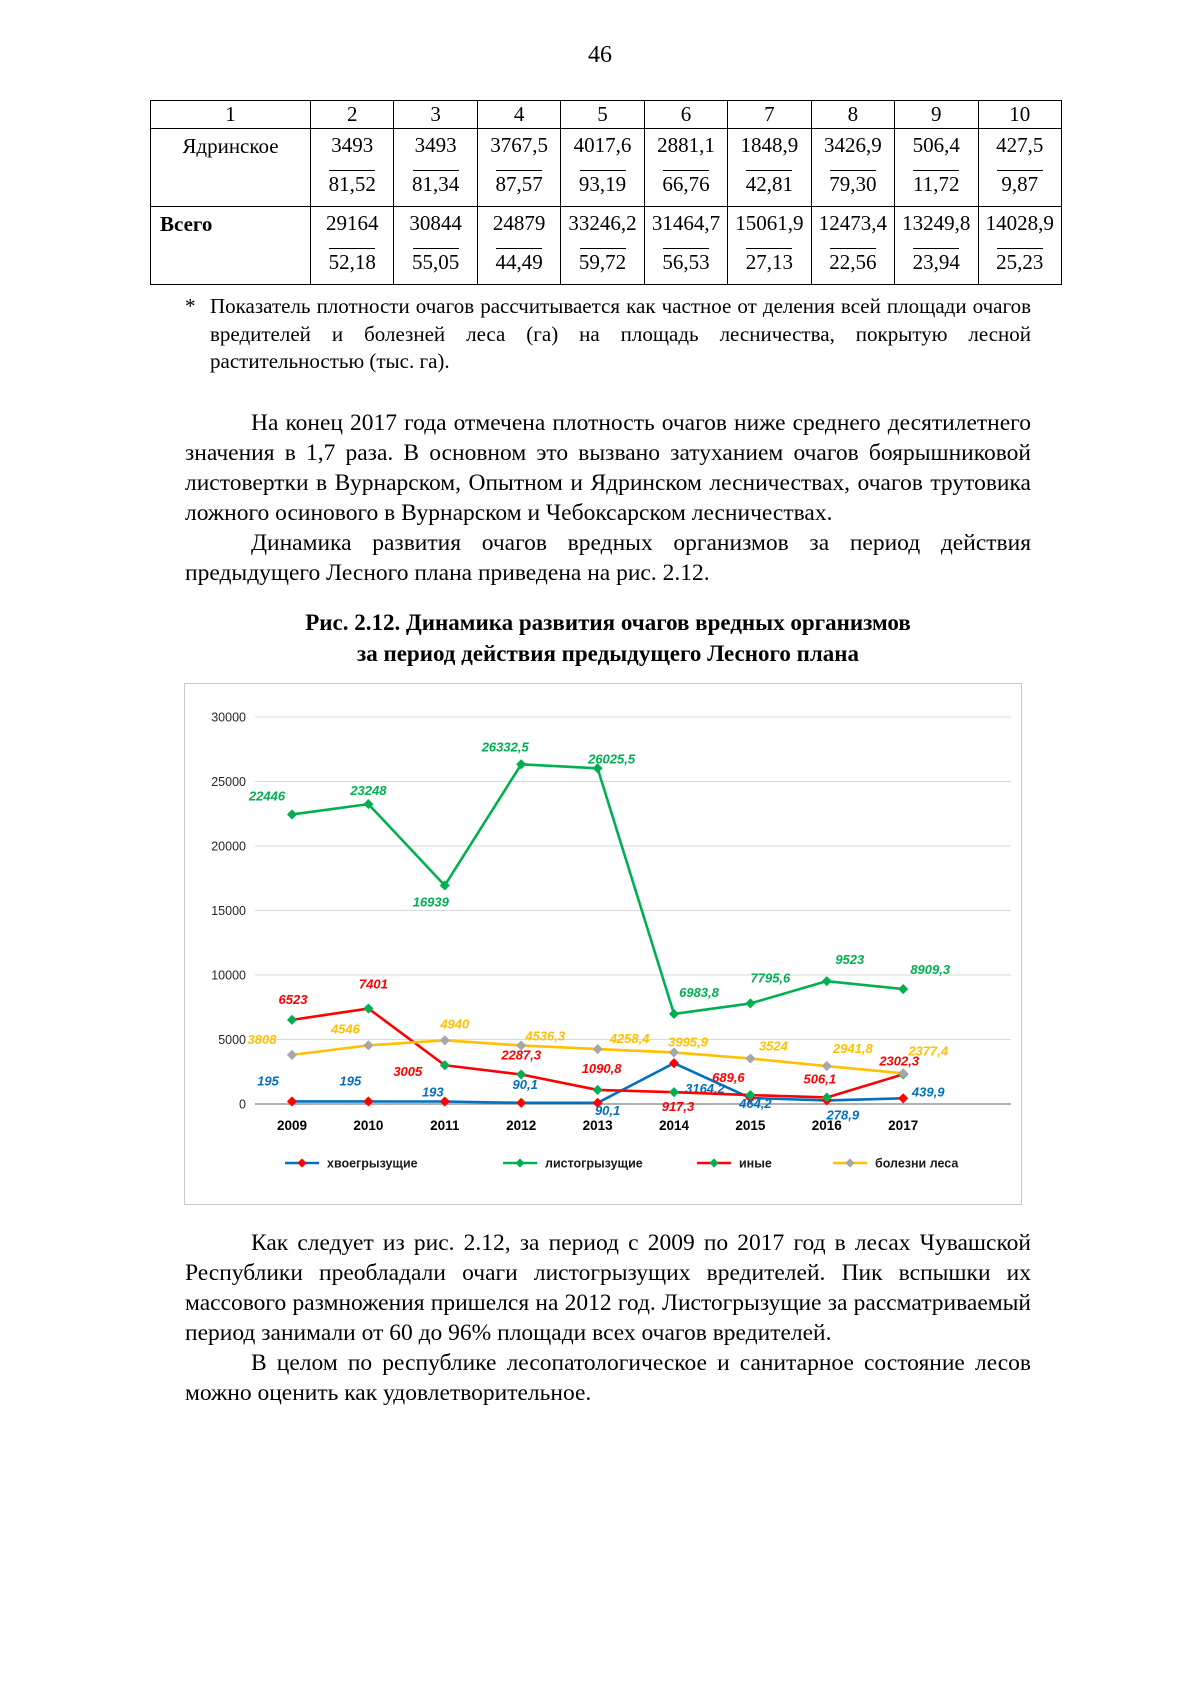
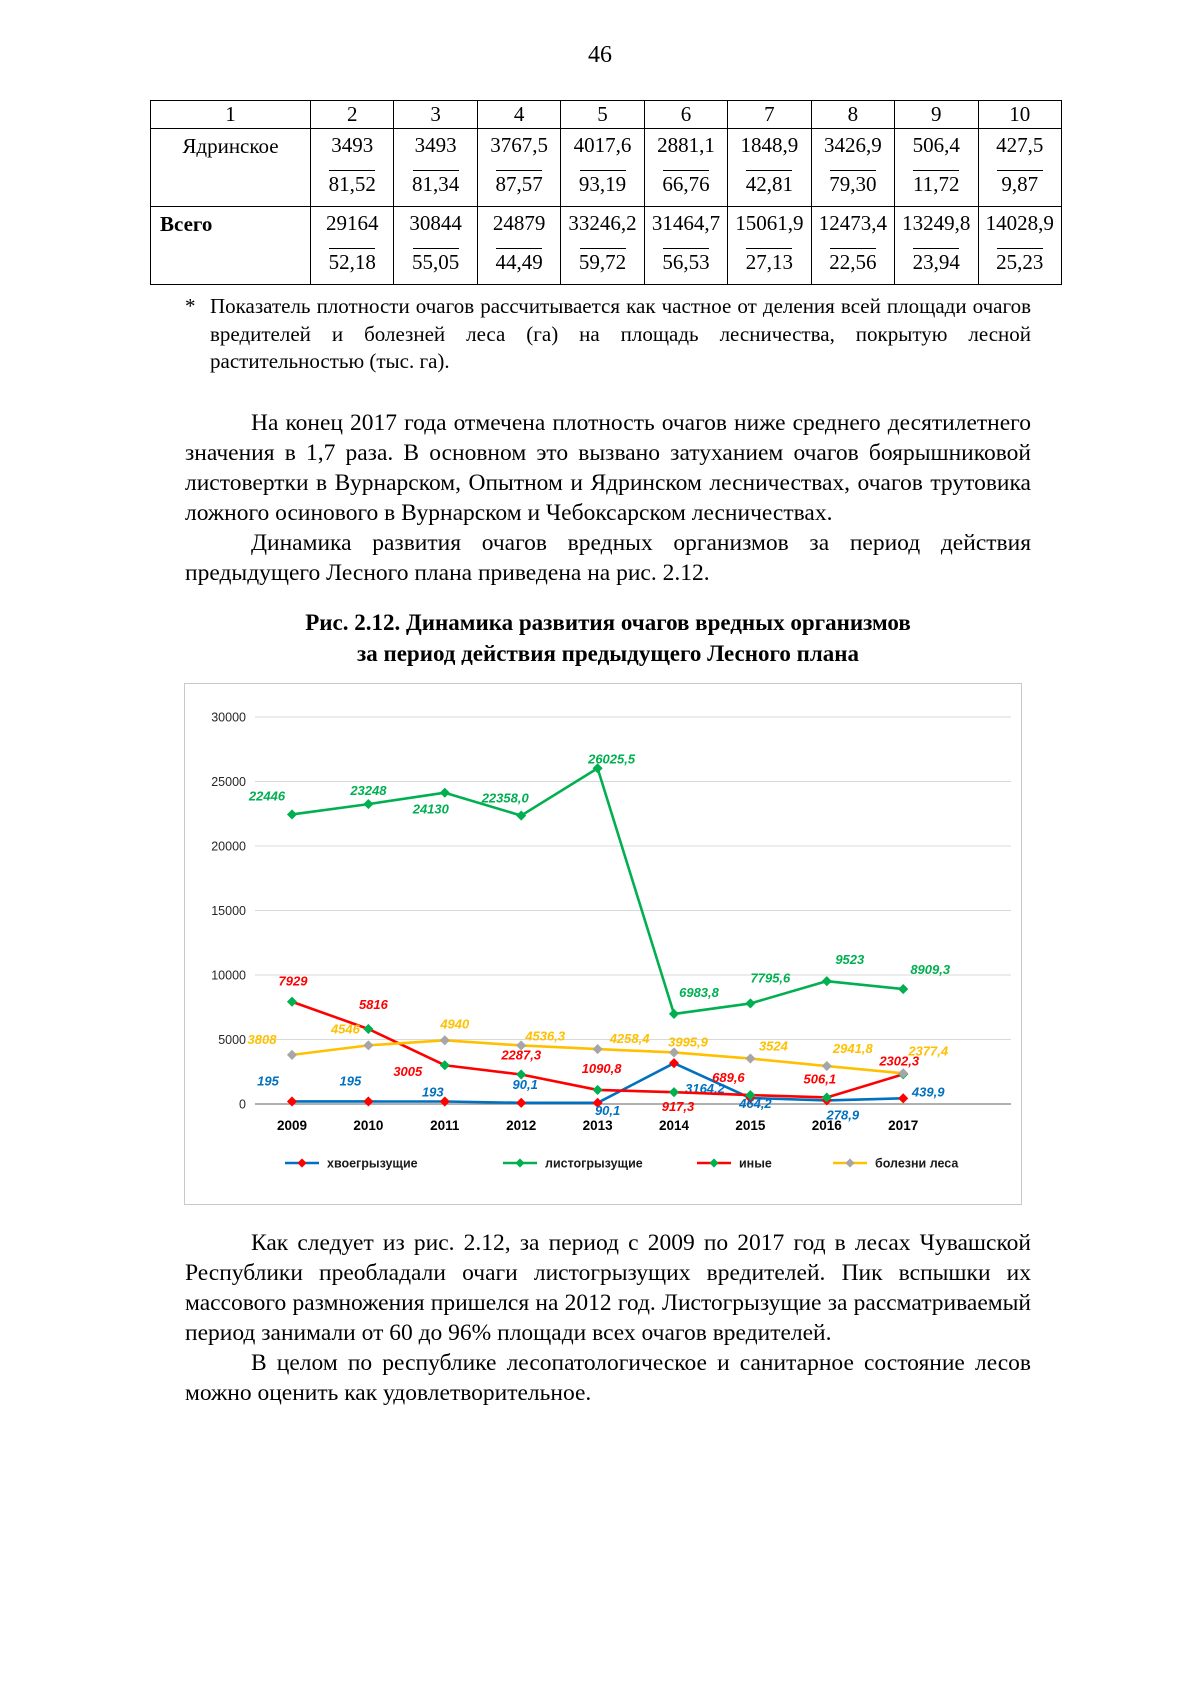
иные/2009: 6523 -> 7929
иные/2010: 7401 -> 5816
листогрызущие/2011: 16939 -> 24130
листогрызущие/2012: 26332,5 -> 22358,0
